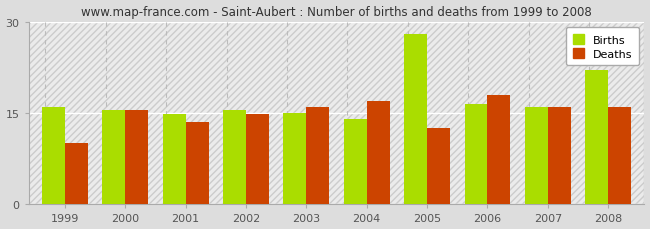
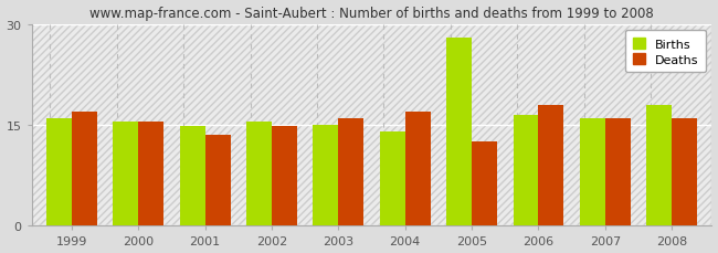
Deaths/1999: 10.0 -> 17.0
Births/2008: 22.0 -> 18.0
